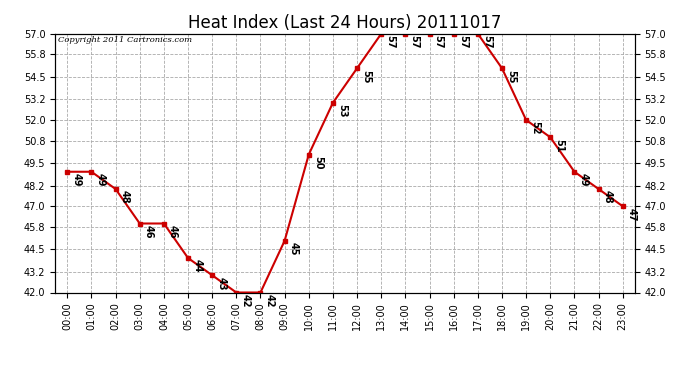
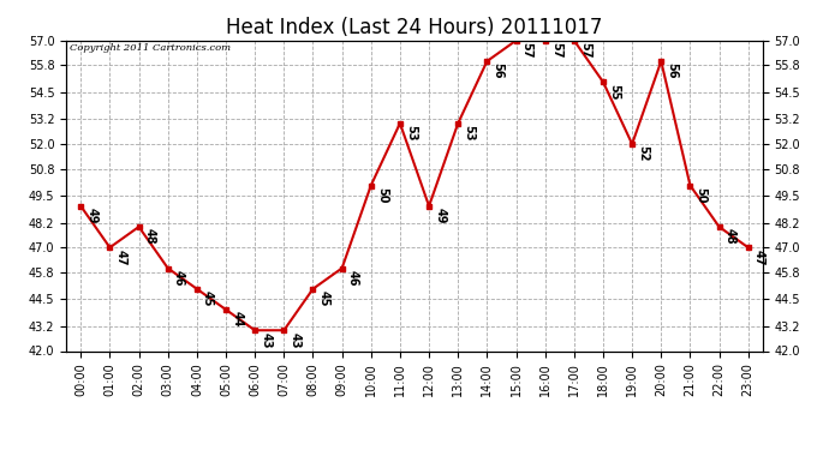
01:00: 49 -> 47
04:00: 46 -> 45
07:00: 42 -> 43
08:00: 42 -> 45
09:00: 45 -> 46
12:00: 55 -> 49
13:00: 57 -> 53
14:00: 57 -> 56
20:00: 51 -> 56
21:00: 49 -> 50
